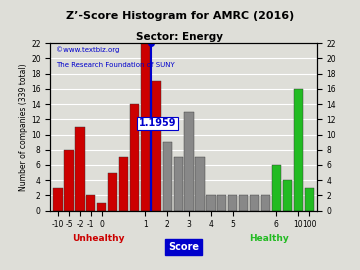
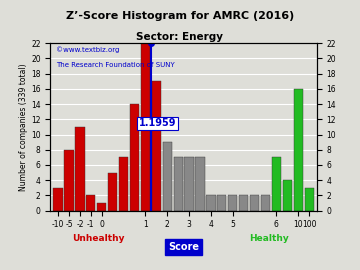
3: 13 -> 7
6: 6 -> 7
